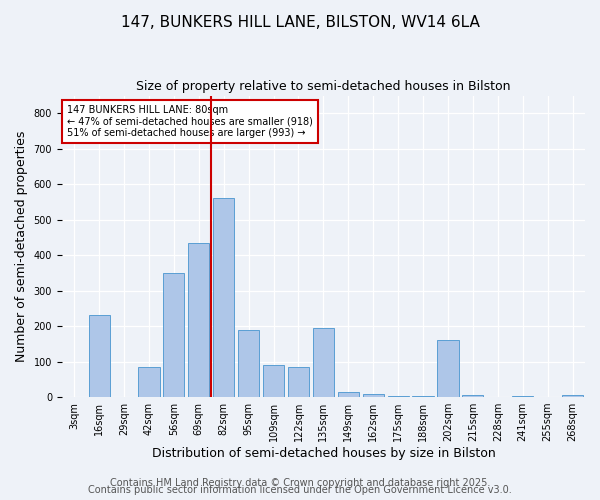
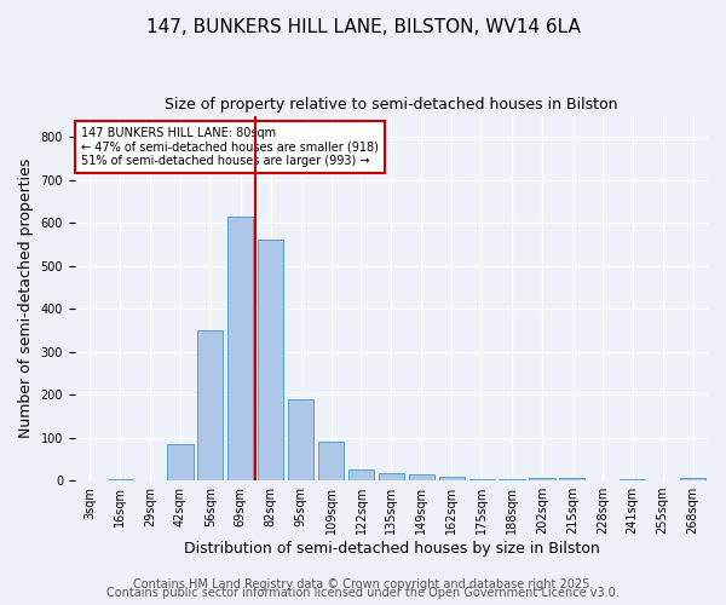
16sqm: 230 -> 3
69sqm: 435 -> 615
122sqm: 85 -> 25
135sqm: 195 -> 18
202sqm: 160 -> 7
